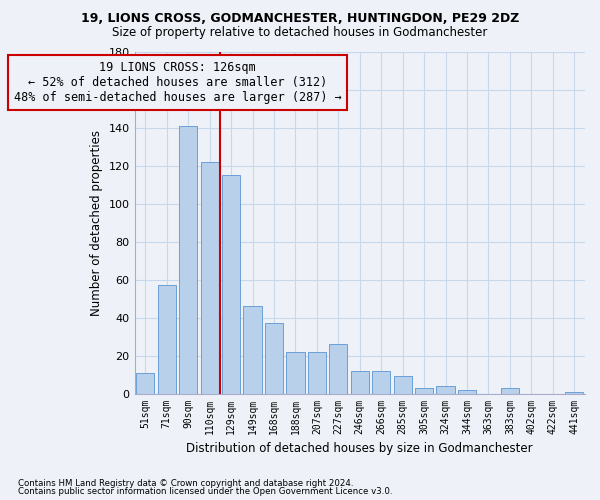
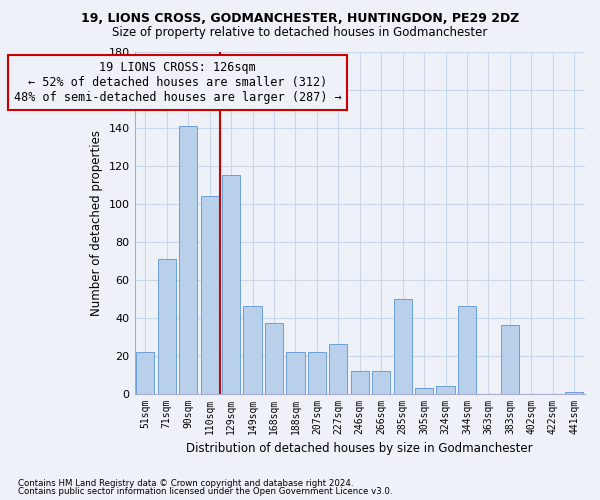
51sqm: 11 -> 22
71sqm: 57 -> 71
110sqm: 122 -> 104
285sqm: 9 -> 50
344sqm: 2 -> 46
383sqm: 3 -> 36
